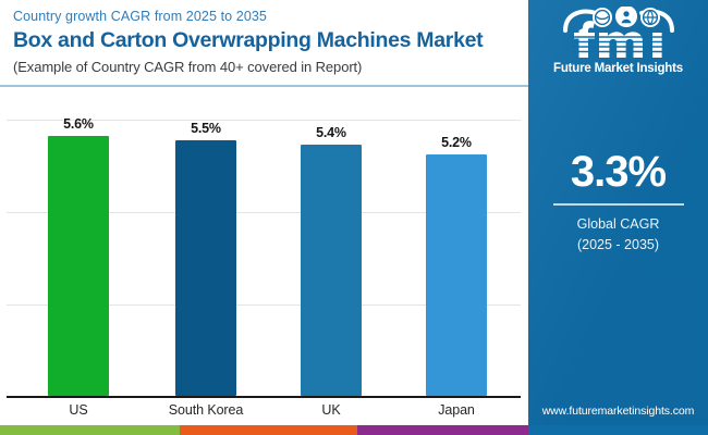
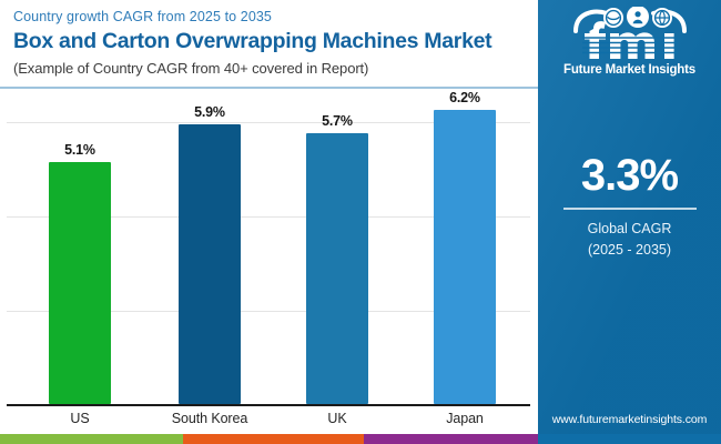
US: 5.6% -> 5.1%
South Korea: 5.5% -> 5.9%
UK: 5.4% -> 5.7%
Japan: 5.2% -> 6.2%
